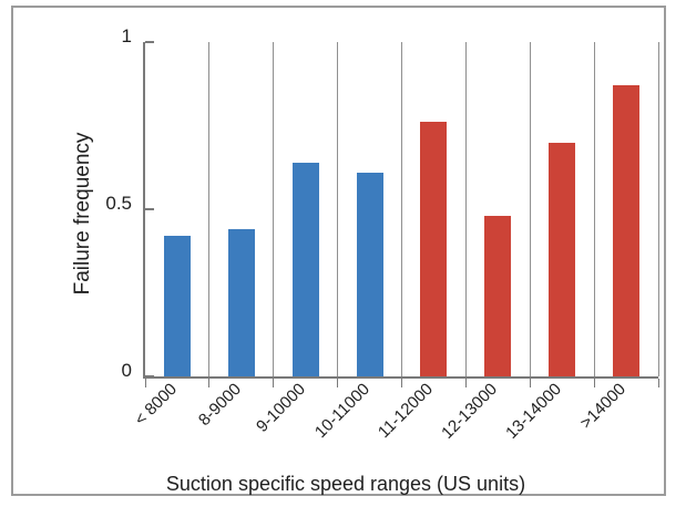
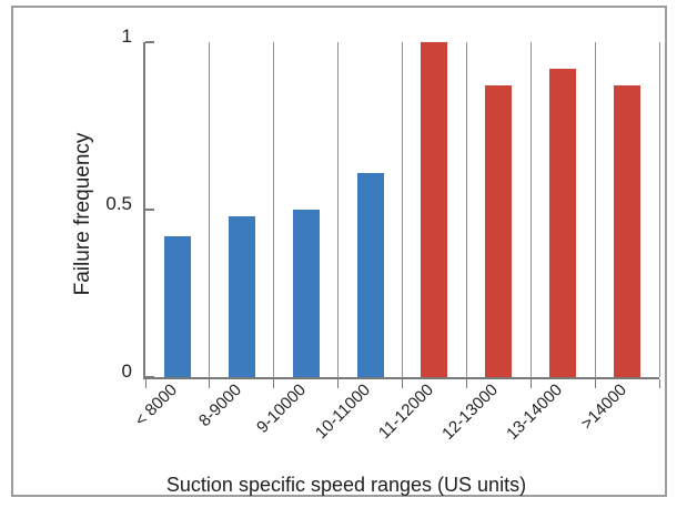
8-9000: 0.44 -> 0.48
9-10000: 0.64 -> 0.50
11-12000: 0.76 -> 1.00
12-13000: 0.48 -> 0.87
13-14000: 0.70 -> 0.92
